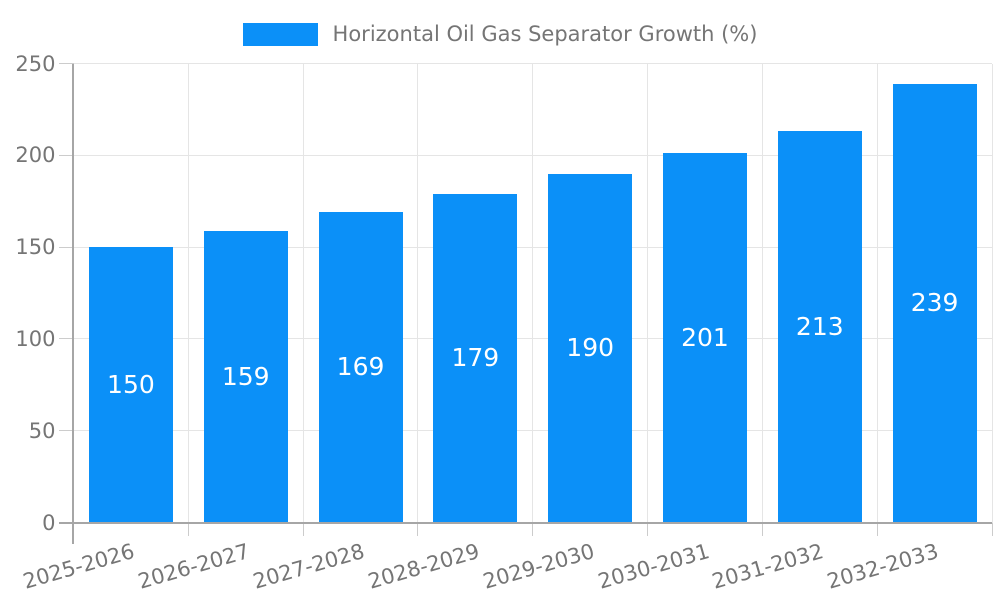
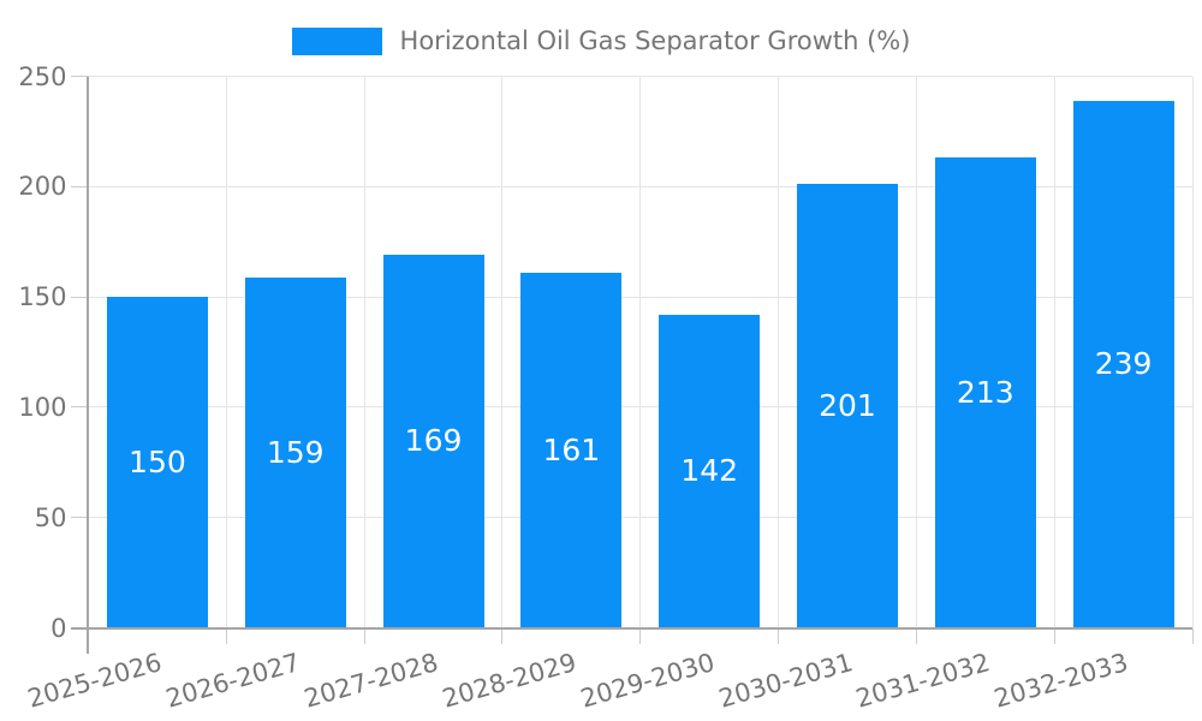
2028-2029: 179 -> 161
2029-2030: 190 -> 142
